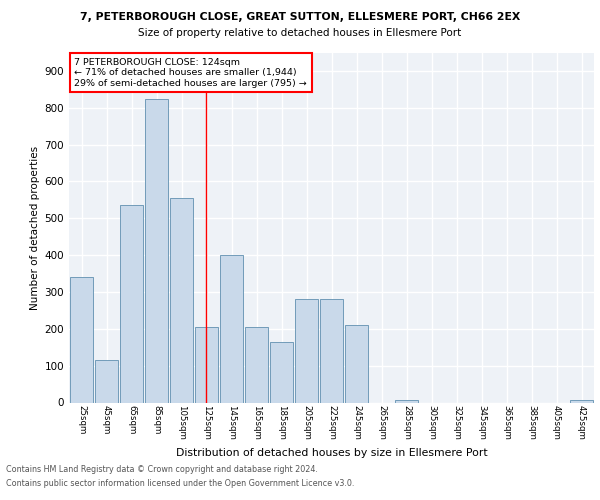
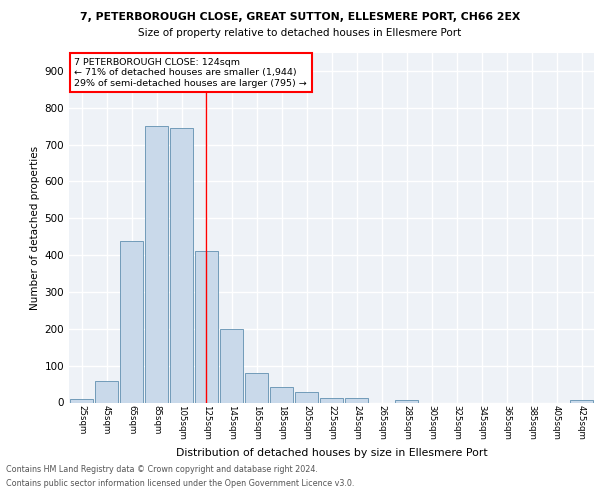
25sqm: 340 -> 10
45sqm: 115 -> 58
65sqm: 535 -> 438
85sqm: 825 -> 750
105sqm: 555 -> 745
125sqm: 205 -> 410
145sqm: 400 -> 200
165sqm: 205 -> 80
185sqm: 165 -> 42
205sqm: 280 -> 28
225sqm: 280 -> 13
245sqm: 210 -> 13
